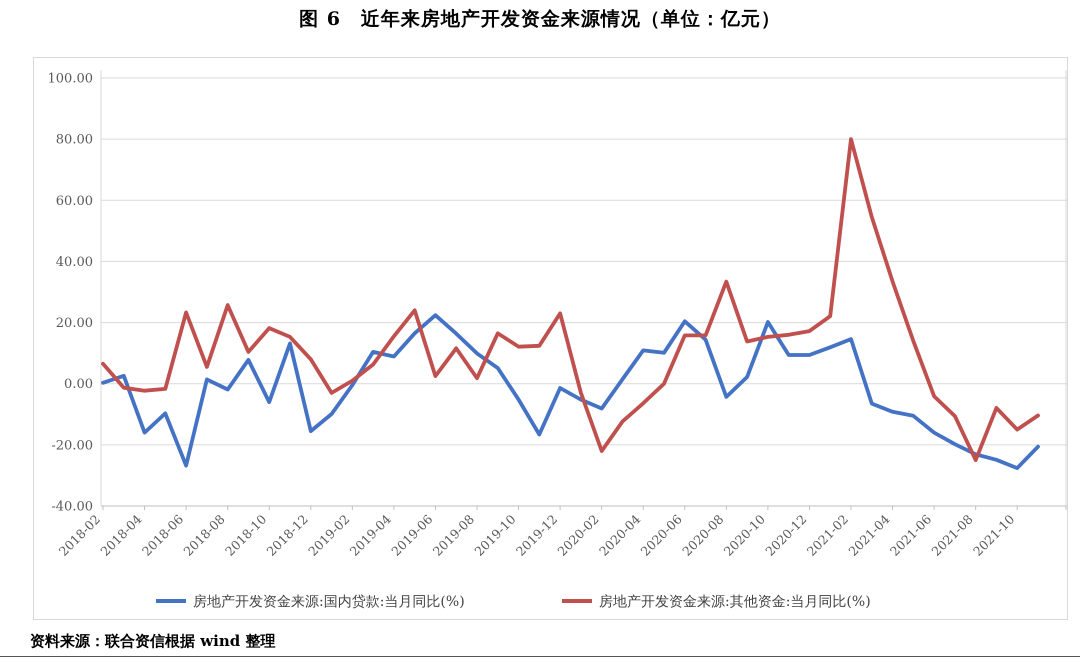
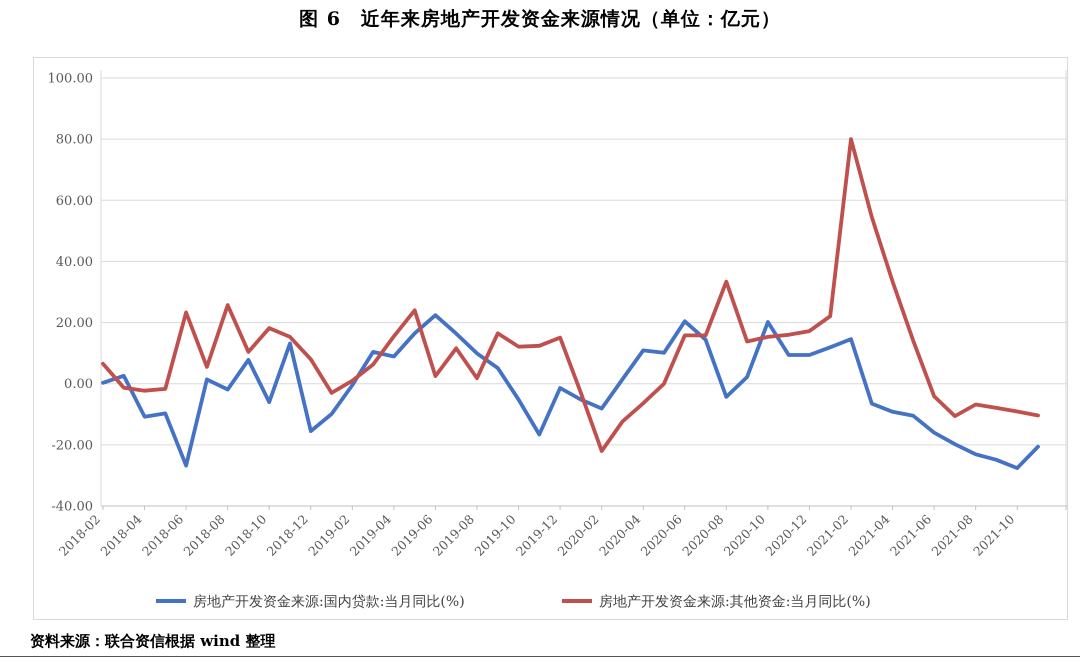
房地产开发资金来源:国内贷款:当月同比(%)/2018-04: -16 -> -11
房地产开发资金来源:其他资金:当月同比(%)/2019-12: 23 -> 15
房地产开发资金来源:其他资金:当月同比(%)/2021-08: -25 -> -7
房地产开发资金来源:其他资金:当月同比(%)/2021-10: -15 -> -9
